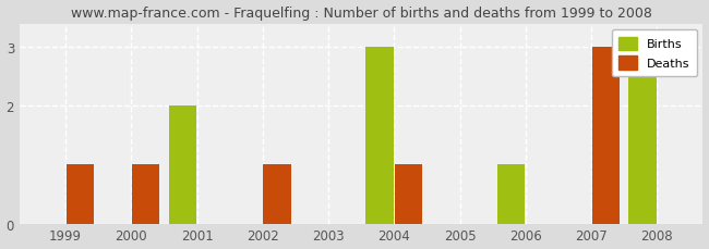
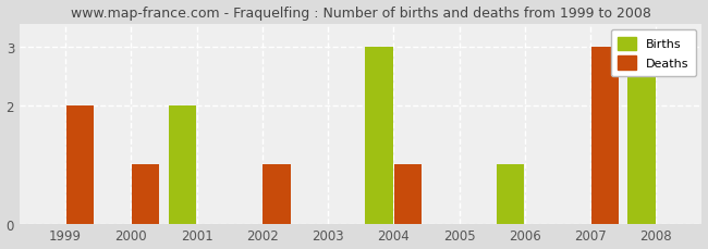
Deaths/1999: 1 -> 2
